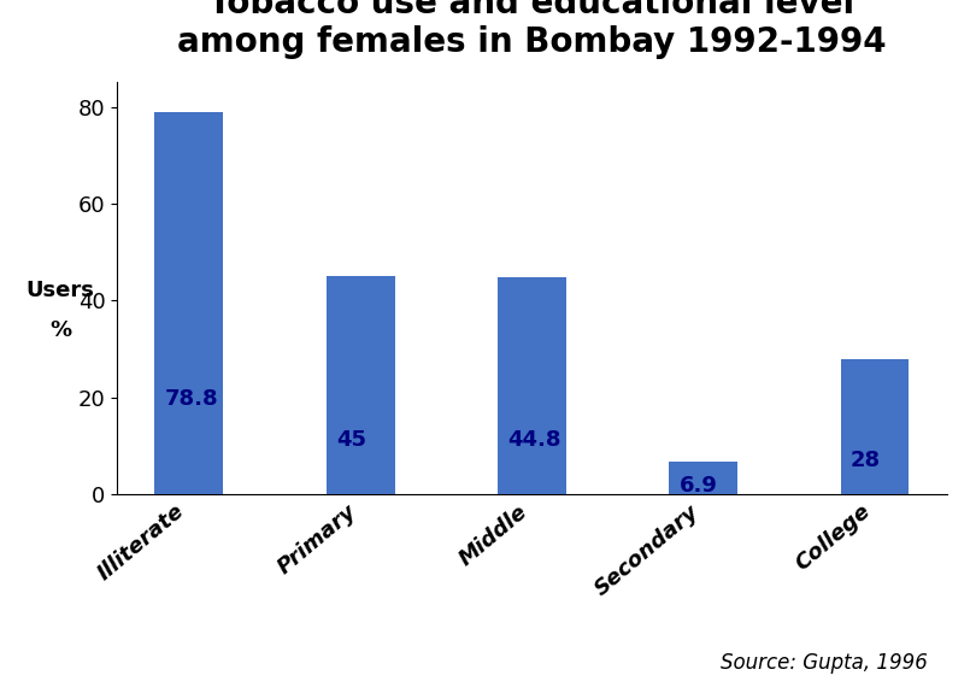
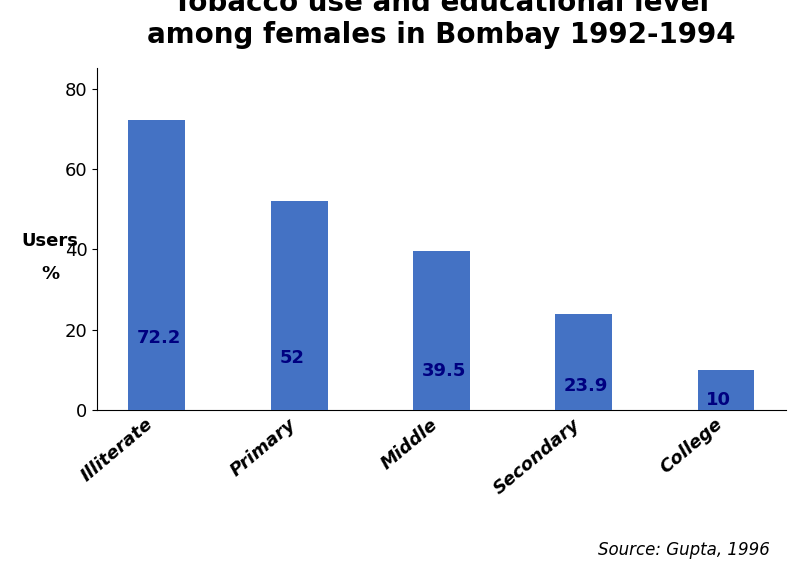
Illiterate: 78.8 -> 72.2
Primary: 45 -> 52
Middle: 44.8 -> 39.5
Secondary: 6.9 -> 23.9
College: 28 -> 10
